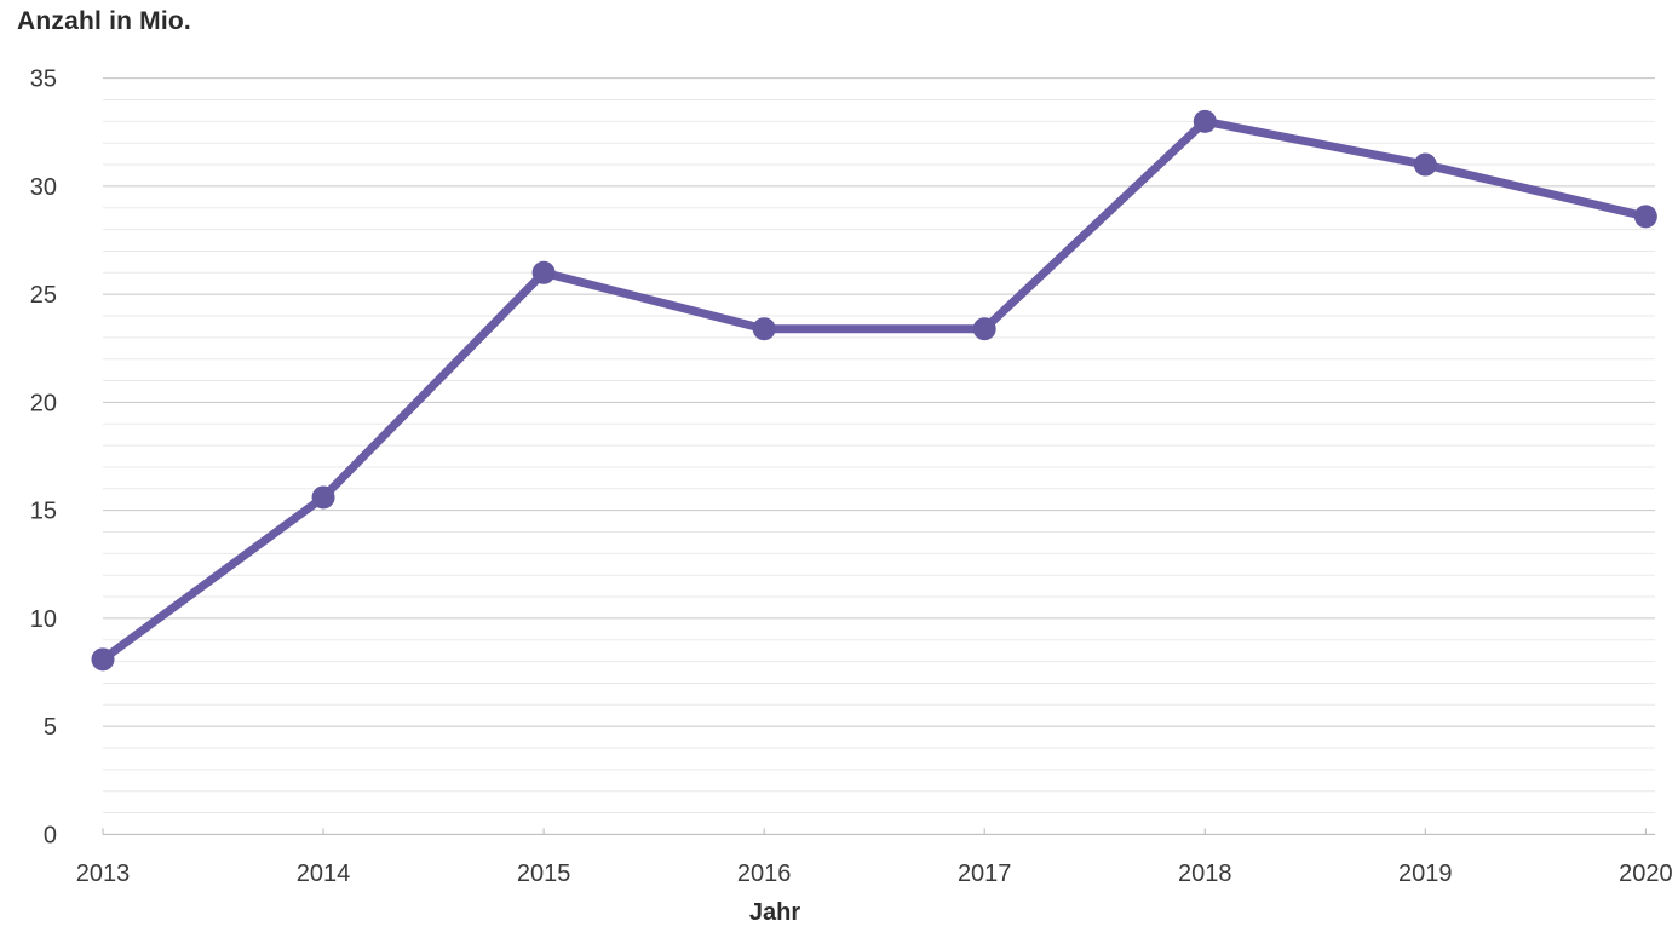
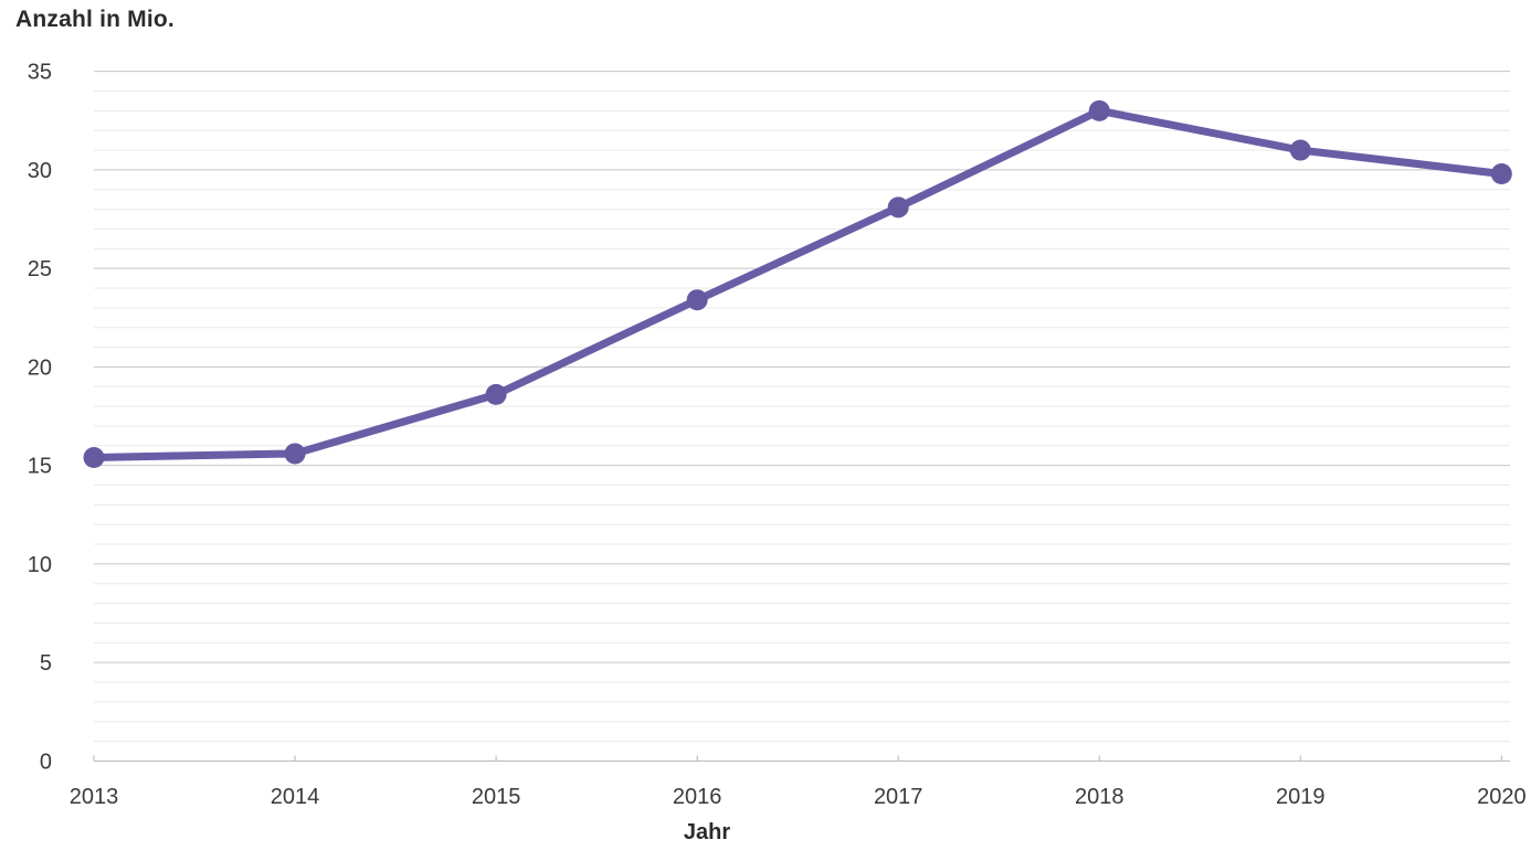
2013: 8.1 -> 15.4
2015: 26.0 -> 18.6
2017: 23.4 -> 28.1
2020: 28.6 -> 29.8
